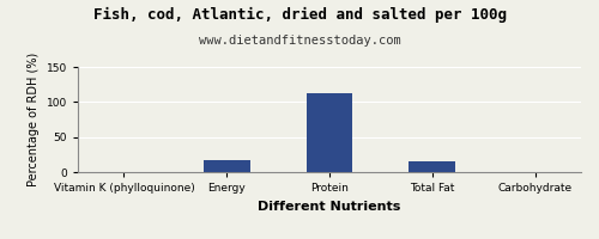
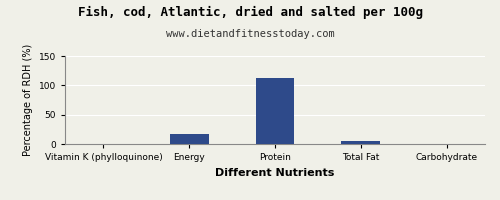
Total Fat: 16 -> 5
